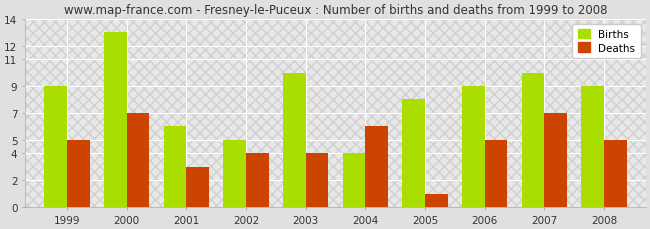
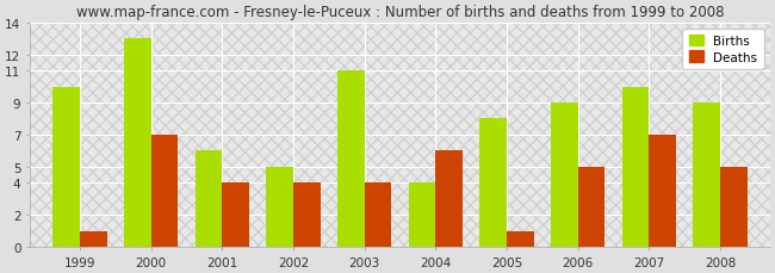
Births/1999: 9 -> 10
Deaths/1999: 5 -> 1
Deaths/2001: 3 -> 4
Births/2003: 10 -> 11
